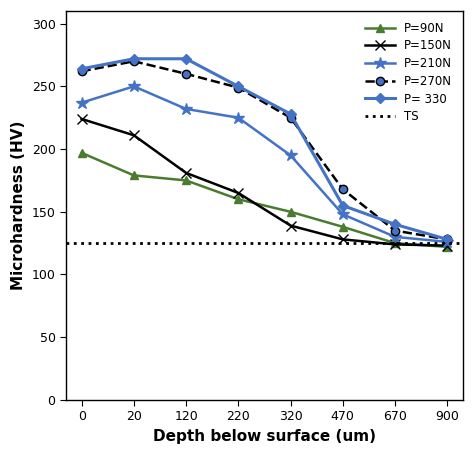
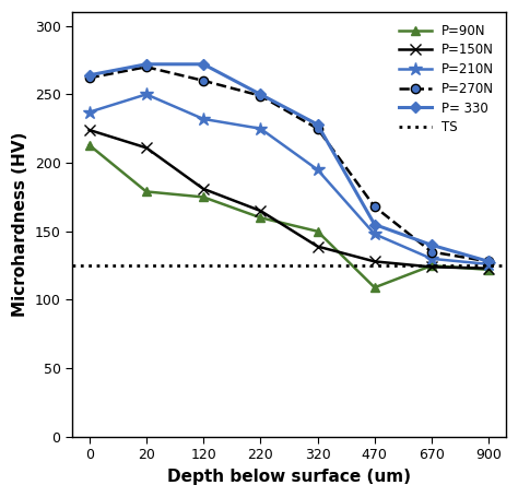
P=90N/0: 197 -> 213
P=90N/470: 138 -> 109
